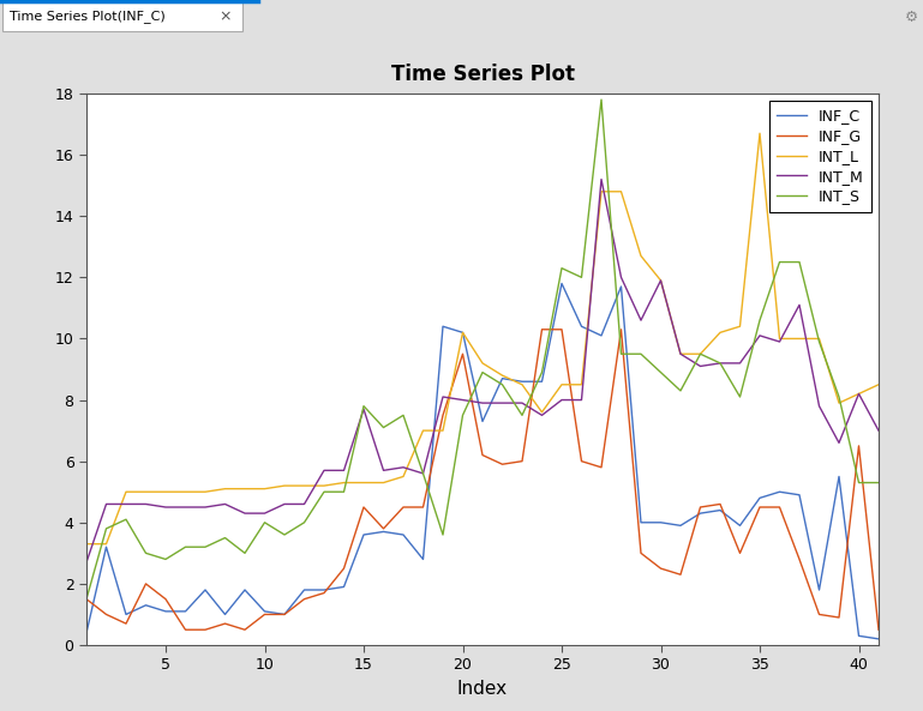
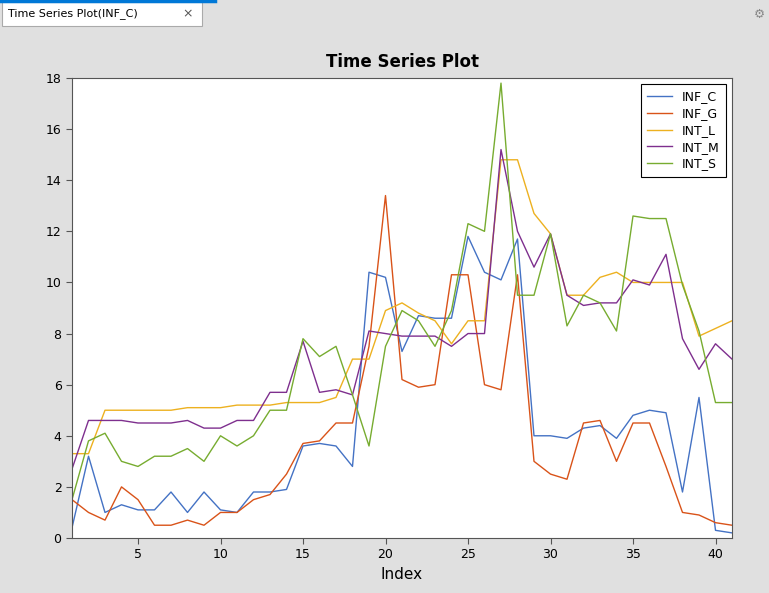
INF_G/15: 4.5 -> 3.7
INF_G/20: 9.5 -> 13.4
INT_L/20: 10.2 -> 8.9
INT_S/30: 8.9 -> 11.9
INT_L/35: 16.7 -> 10.0
INT_S/35: 10.6 -> 12.6
INF_G/40: 6.5 -> 0.6
INT_M/40: 8.2 -> 7.6
